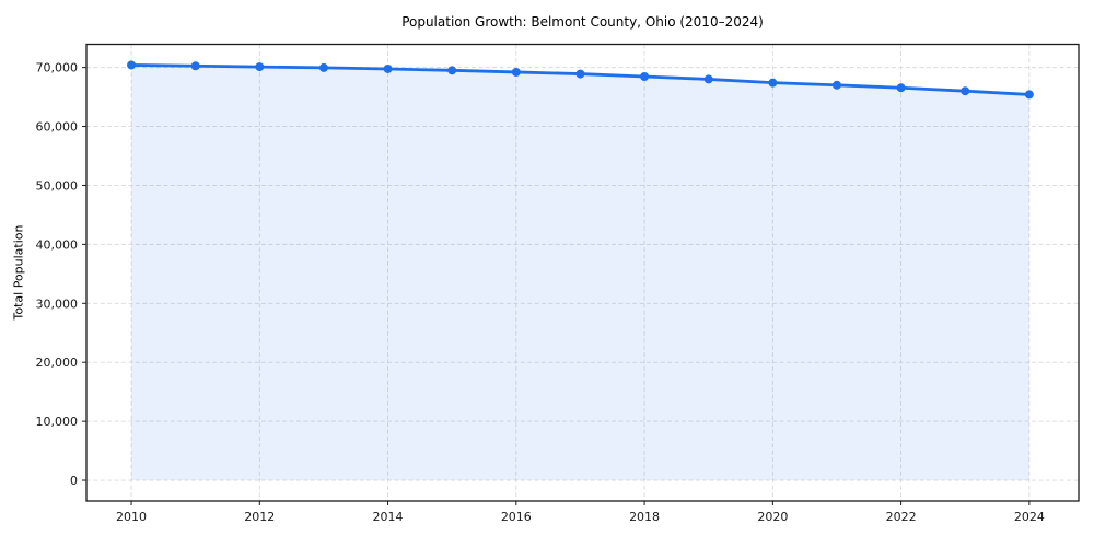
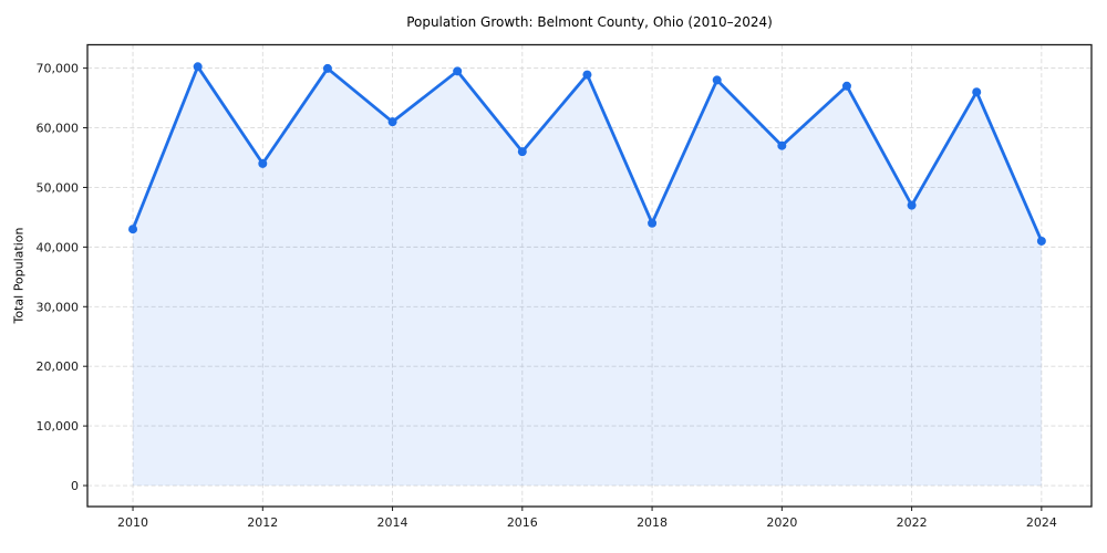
2010: 70000 -> 43000
2012: 70000 -> 54000
2014: 70000 -> 61000
2016: 69000 -> 56000
2018: 68000 -> 44000
2020: 67000 -> 57000
2022: 67000 -> 47000
2024: 65000 -> 41000
